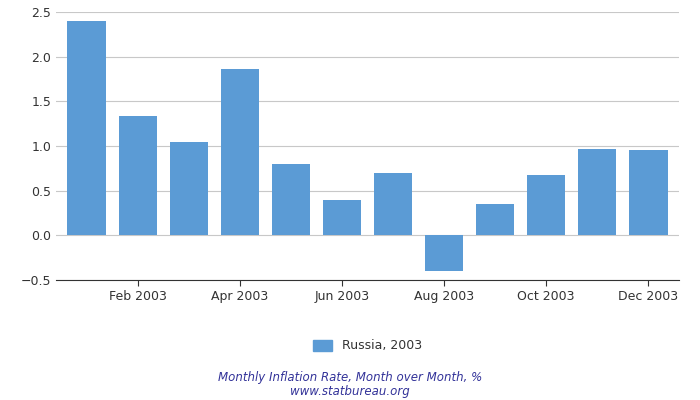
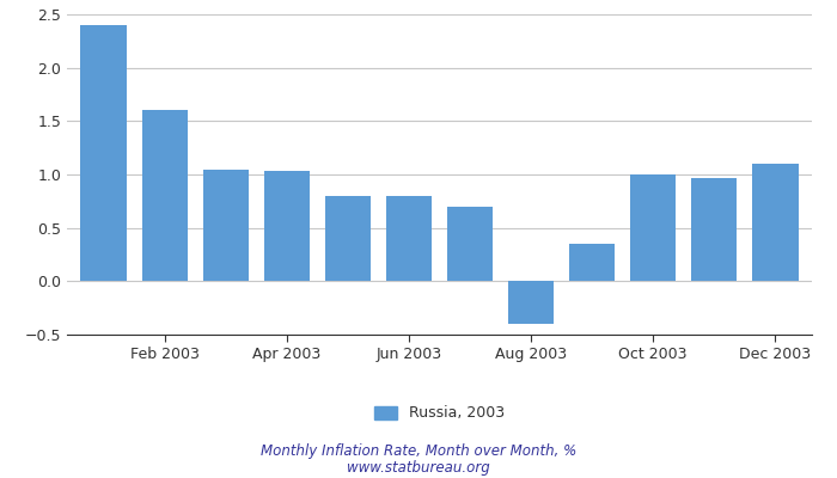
Feb 2003: 1.34 -> 1.60
Apr 2003: 1.86 -> 1.03
Jun 2003: 0.40 -> 0.80
Oct 2003: 0.68 -> 1.00
Dec 2003: 0.96 -> 1.10
